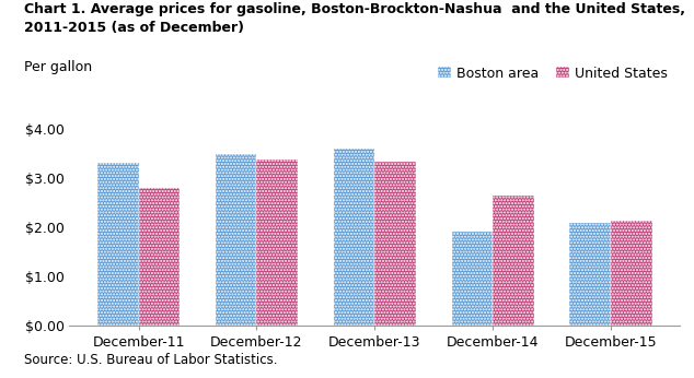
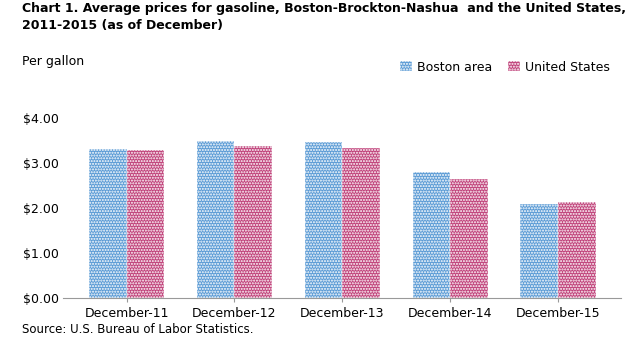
United States/December-11: $2.80 -> $3.29
Boston area/December-13: $3.60 -> $3.46
Boston area/December-14: $1.90 -> $2.79
